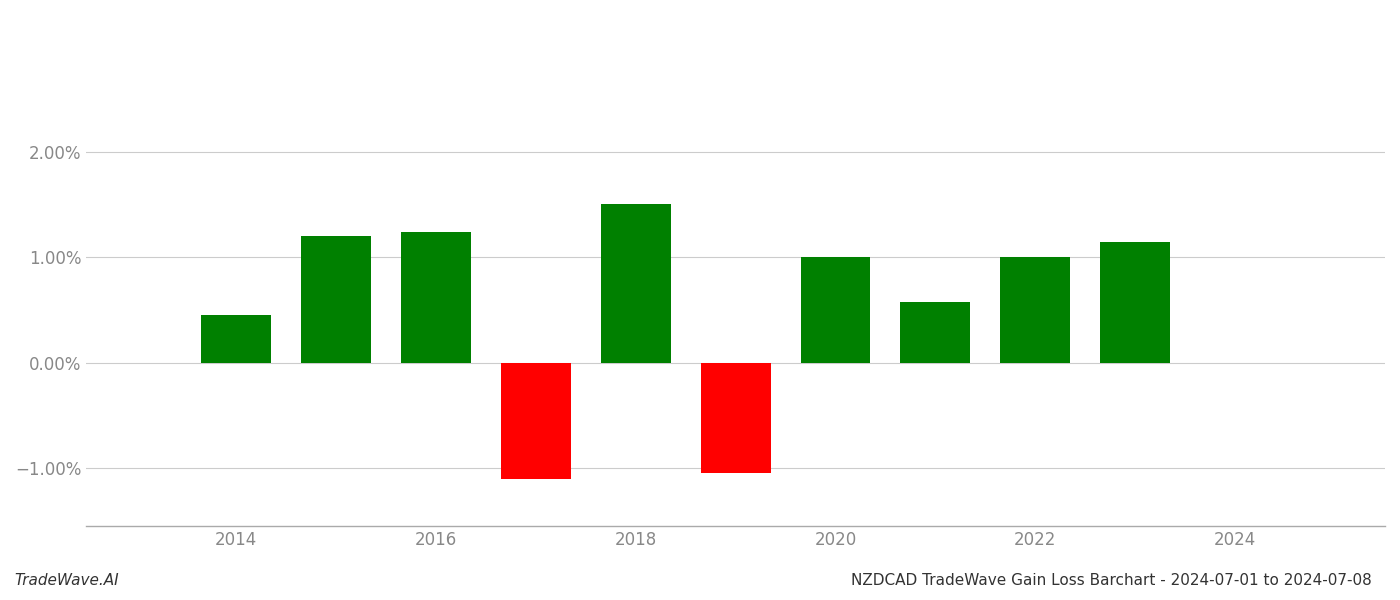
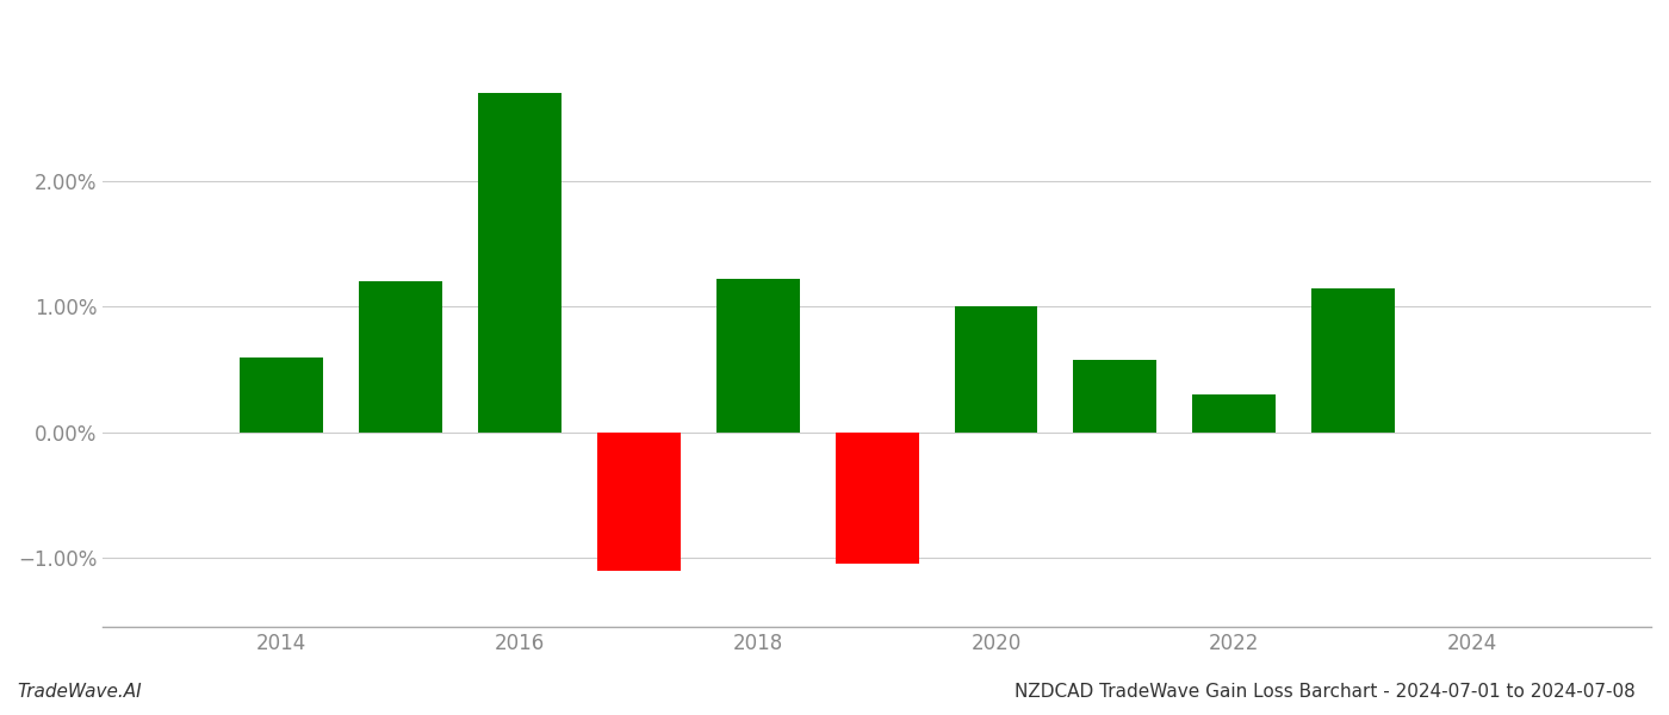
2014: 0.45% -> 0.60%
2016: 1.24% -> 2.70%
2018: 1.51% -> 1.22%
2022: 1.00% -> 0.30%
